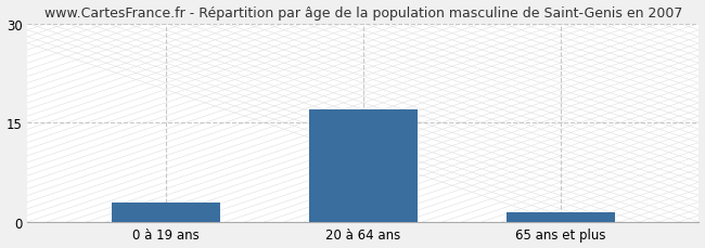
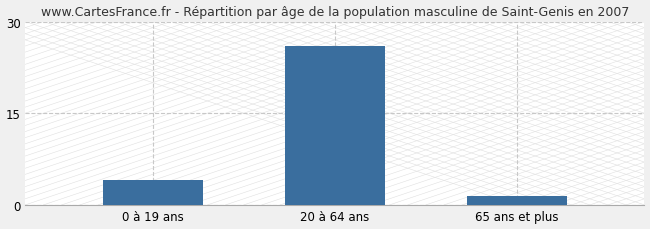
0 à 19 ans: 3.0 -> 4.0
20 à 64 ans: 17.0 -> 26.0
